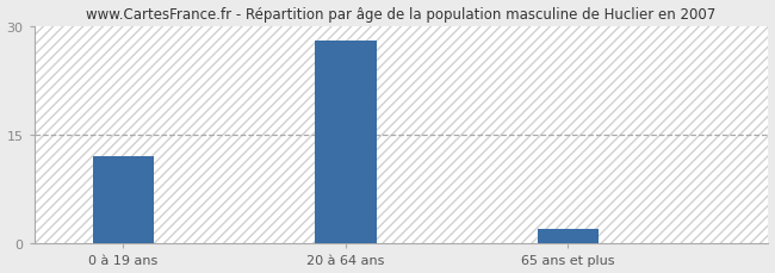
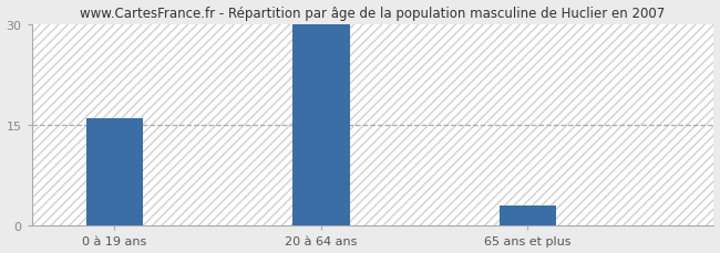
0 à 19 ans: 12 -> 16
20 à 64 ans: 28 -> 30
65 ans et plus: 2 -> 3
